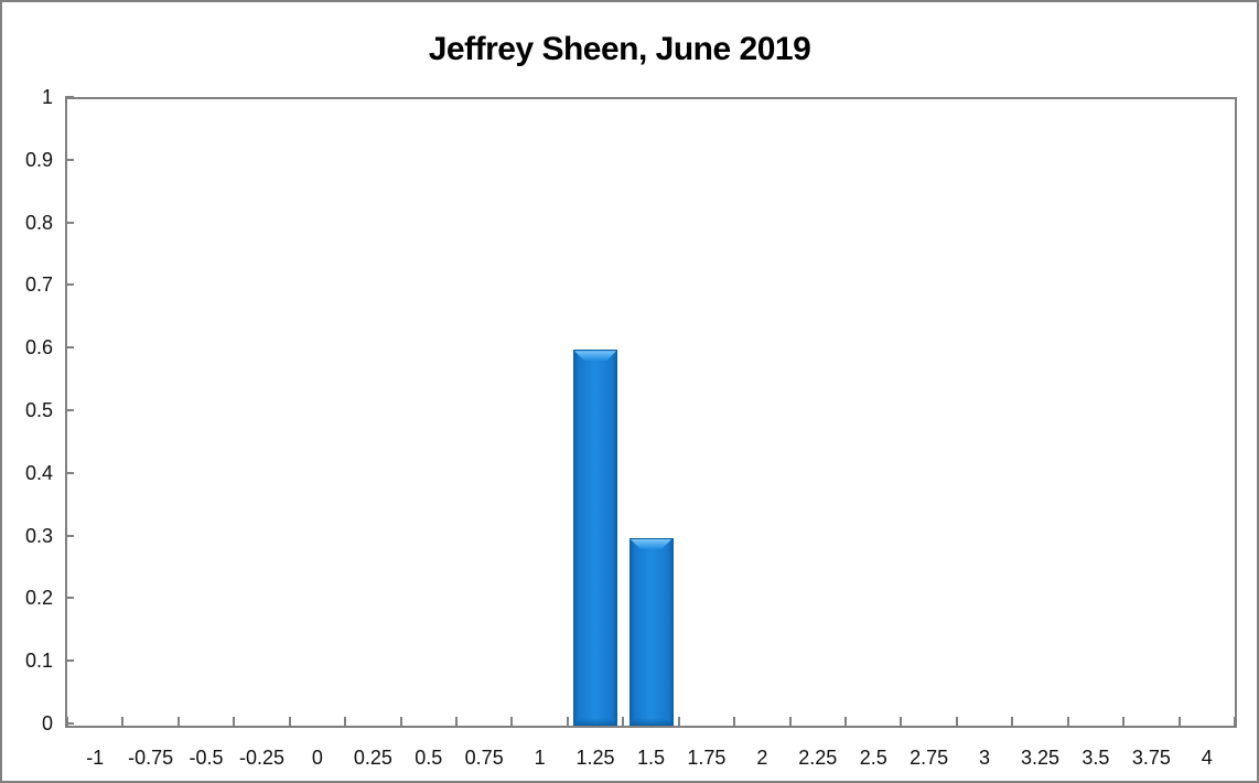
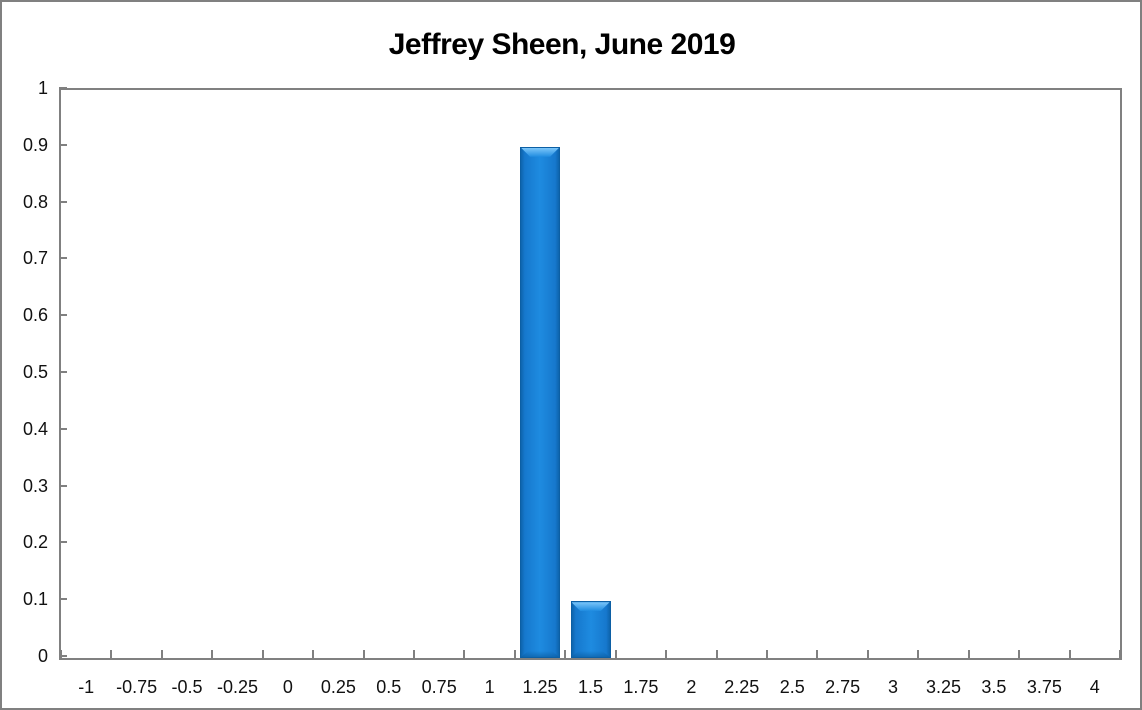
1.25: 0.6 -> 0.9
1.5: 0.3 -> 0.1
